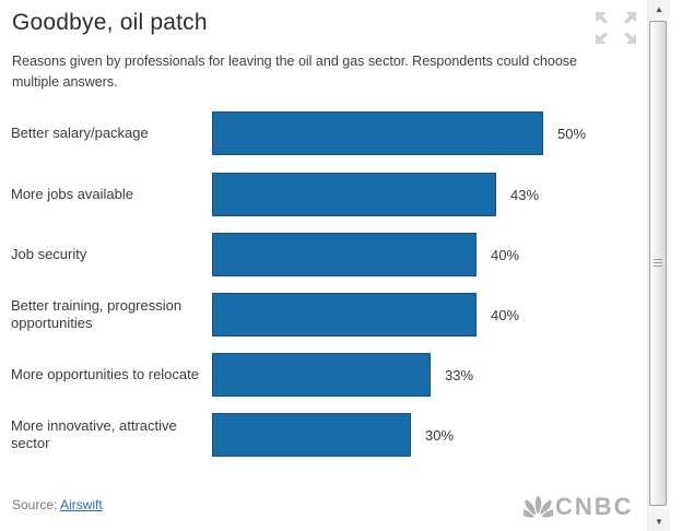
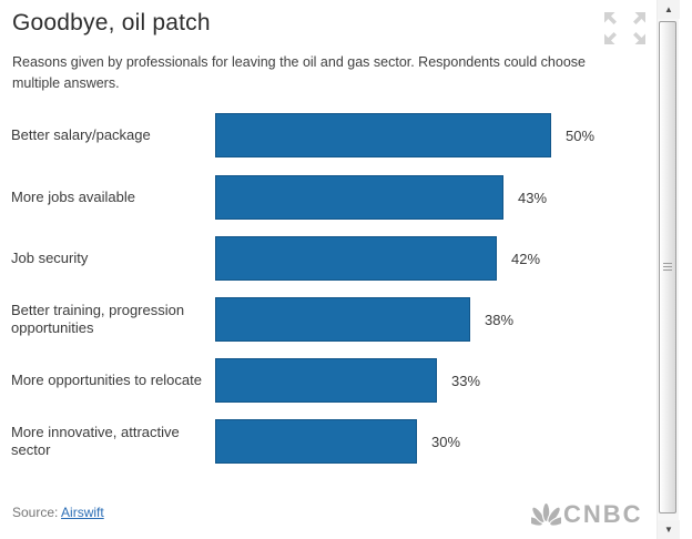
Job security: 40% -> 42%
Better training, progression opportunities: 40% -> 38%
